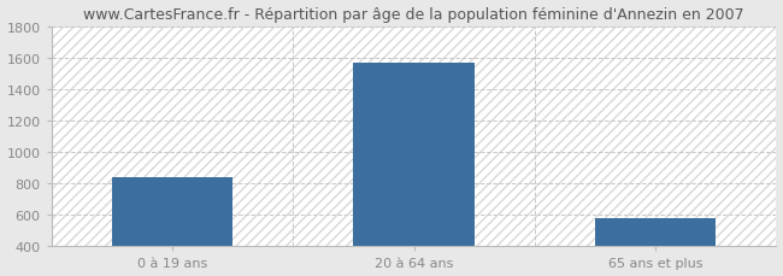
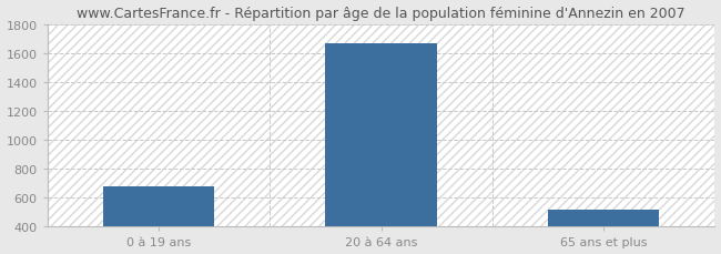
0 à 19 ans: 840 -> 680
20 à 64 ans: 1570 -> 1660
65 ans et plus: 580 -> 520
